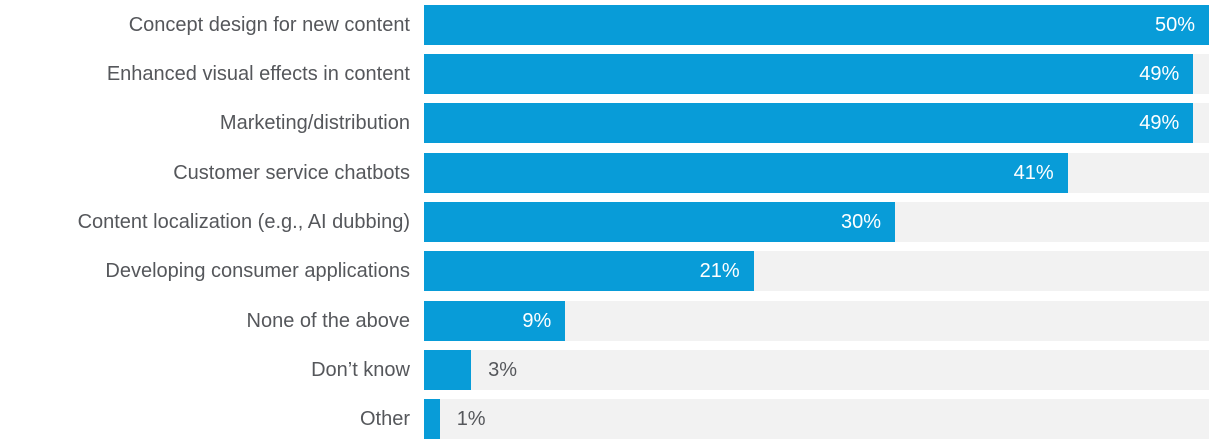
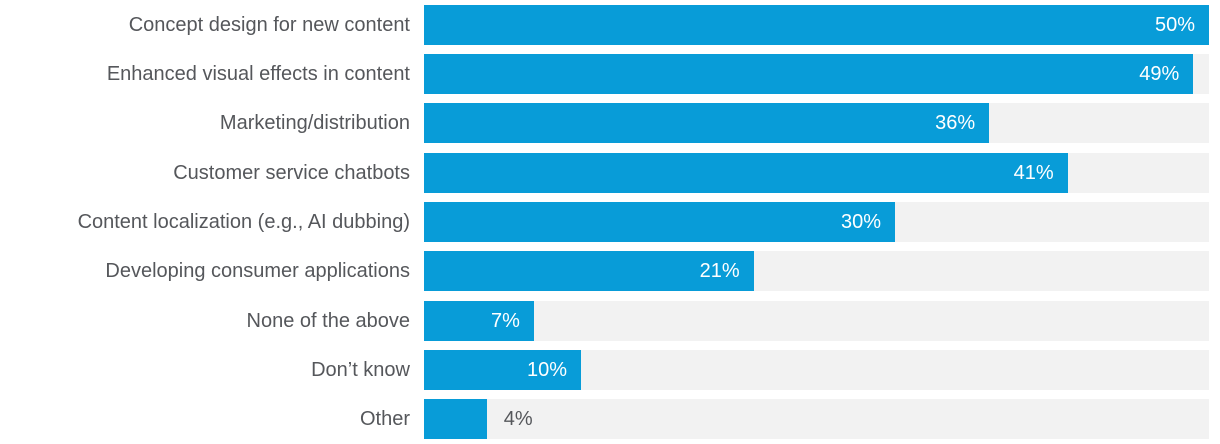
Marketing/distribution: 49% -> 36%
None of the above: 9% -> 7%
Don’t know: 3% -> 10%
Other: 1% -> 4%
